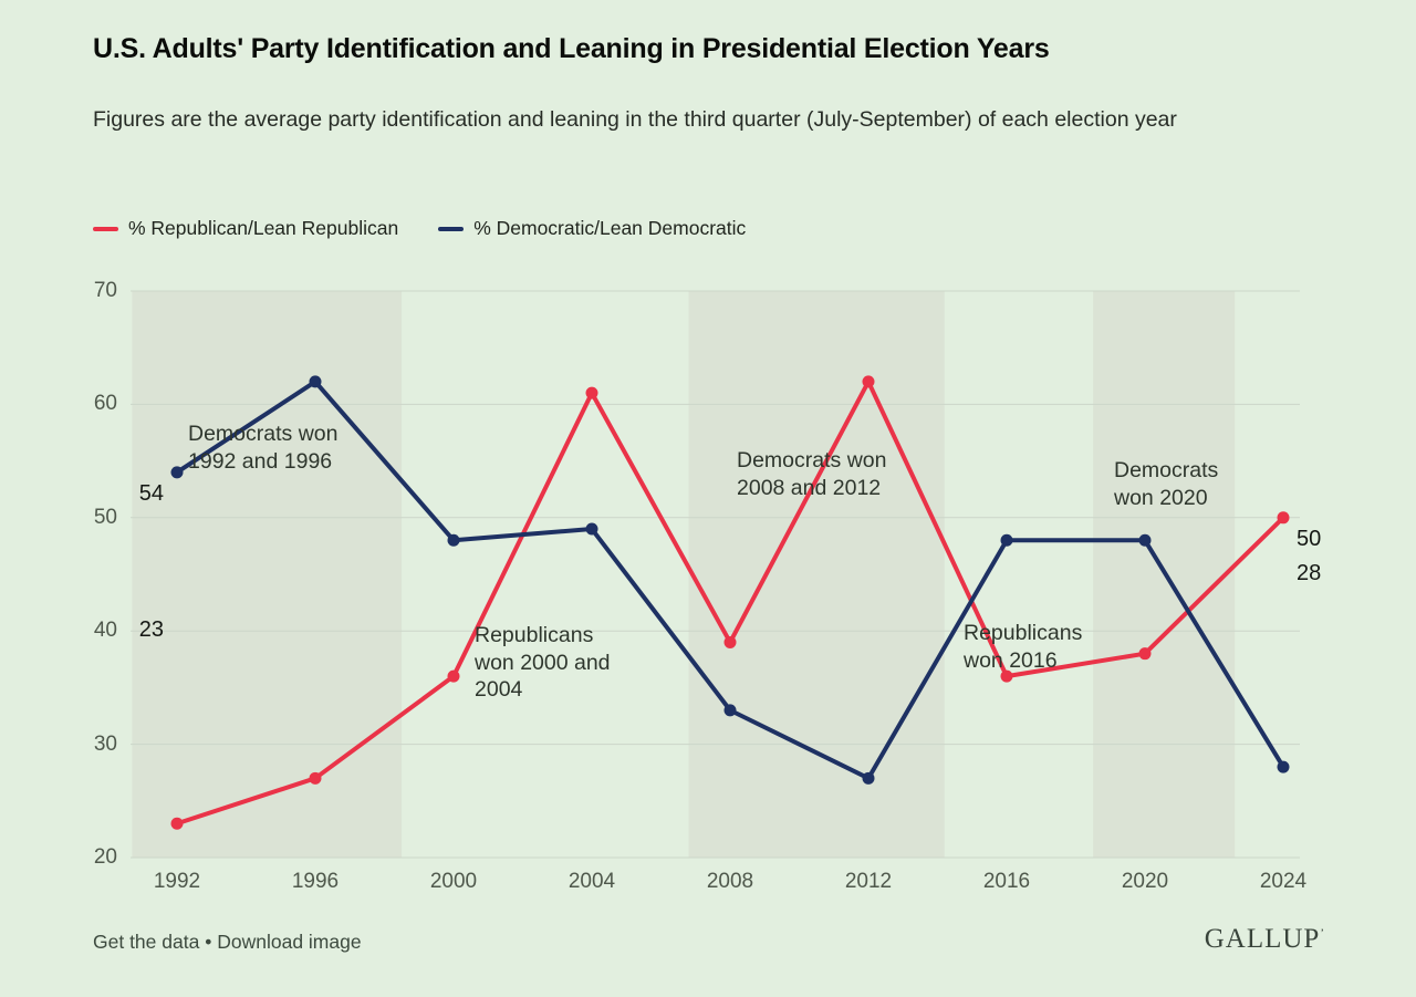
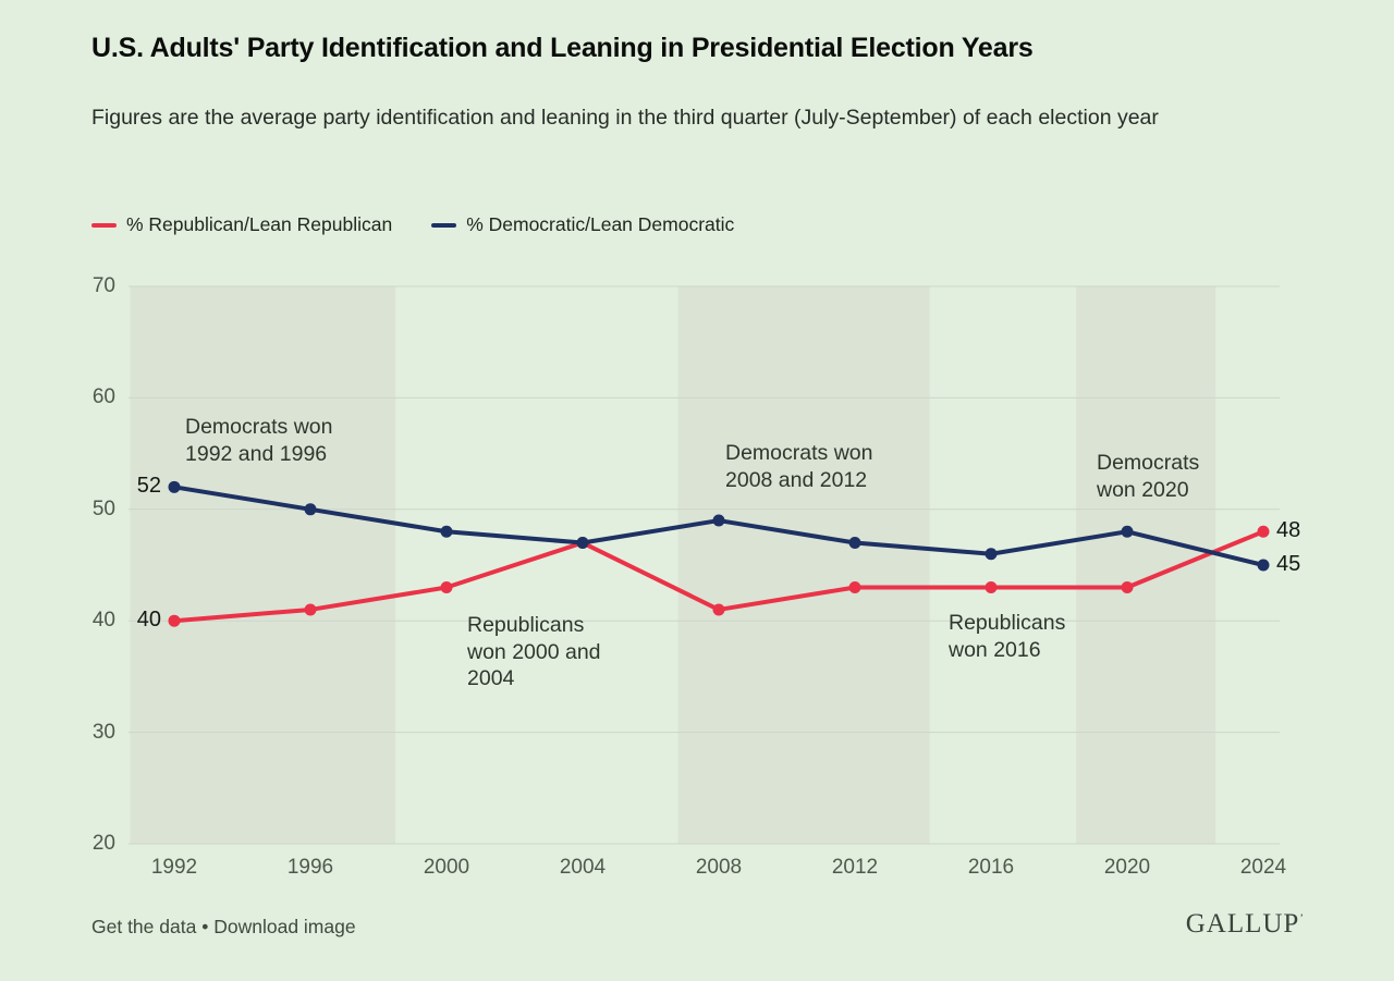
% Republican/Lean Republican/1992: 23 -> 40
% Democratic/Lean Democratic/1992: 54 -> 52
% Republican/Lean Republican/1996: 27 -> 41
% Democratic/Lean Democratic/1996: 62 -> 50
% Republican/Lean Republican/2000: 36 -> 43
% Republican/Lean Republican/2004: 61 -> 47
% Democratic/Lean Democratic/2004: 49 -> 47
% Republican/Lean Republican/2008: 39 -> 41
% Democratic/Lean Democratic/2008: 33 -> 49
% Republican/Lean Republican/2012: 62 -> 43
% Democratic/Lean Democratic/2012: 27 -> 47
% Republican/Lean Republican/2016: 36 -> 43
% Democratic/Lean Democratic/2016: 48 -> 46
% Republican/Lean Republican/2020: 38 -> 43
% Republican/Lean Republican/2024: 50 -> 48
% Democratic/Lean Democratic/2024: 28 -> 45
